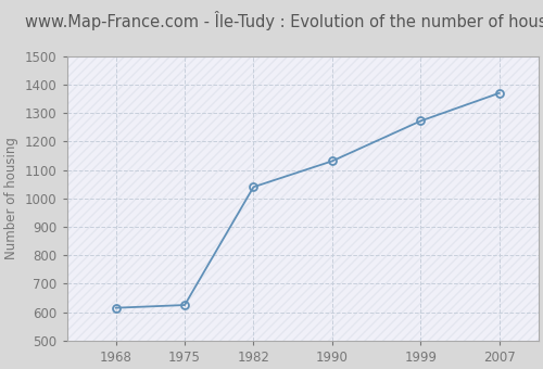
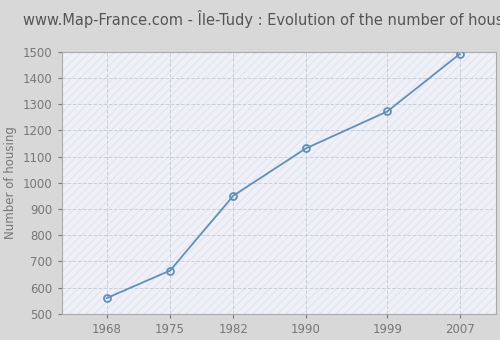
1968: 615 -> 560
1975: 625 -> 665
1982: 1040 -> 951
2007: 1370 -> 1491
